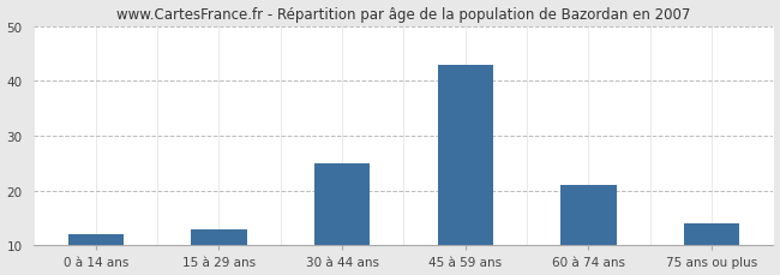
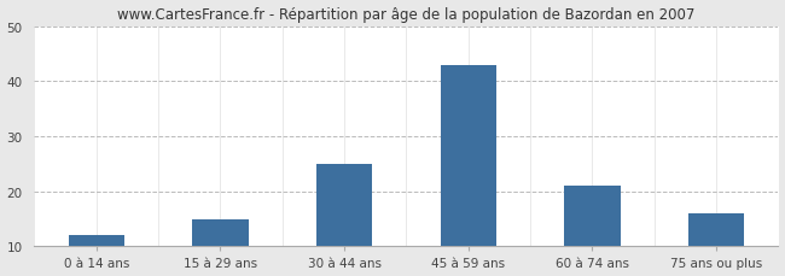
15 à 29 ans: 13 -> 15
75 ans ou plus: 14 -> 16
